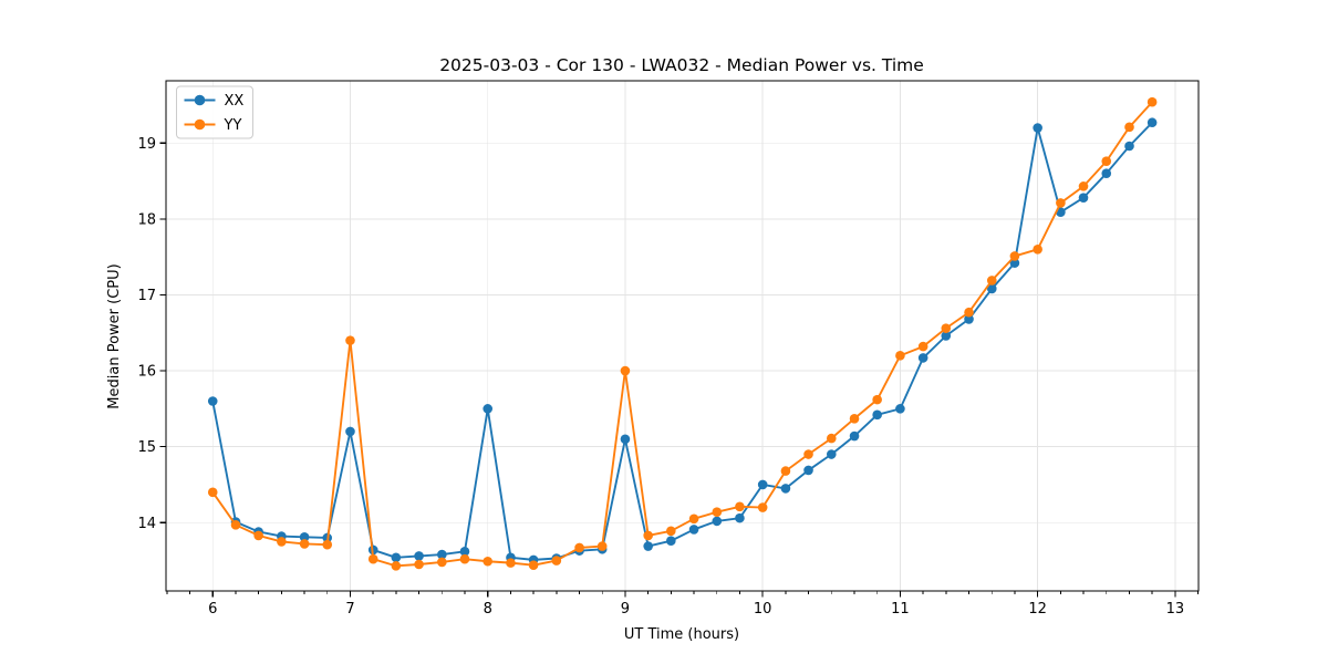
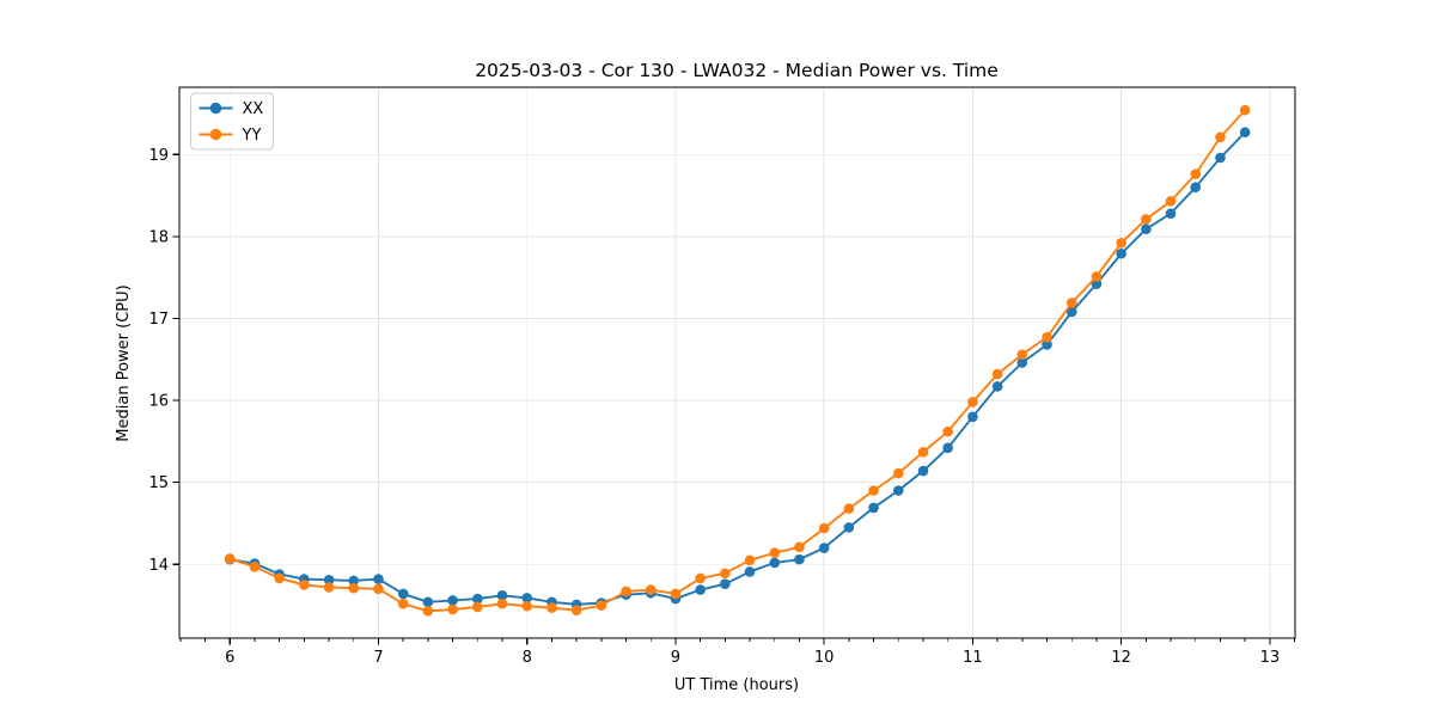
XX/6: 15.6 -> 14.1
YY/6: 14.4 -> 14.1
XX/7: 15.2 -> 13.8
YY/7: 16.4 -> 13.7
XX/8: 15.5 -> 13.6
XX/9: 15.1 -> 13.6
YY/9: 16.0 -> 13.6
XX/10: 14.5 -> 14.2
YY/10: 14.2 -> 14.4
XX/11: 15.5 -> 15.8
YY/11: 16.2 -> 16.0
XX/12: 19.2 -> 17.8
YY/12: 17.6 -> 17.9
